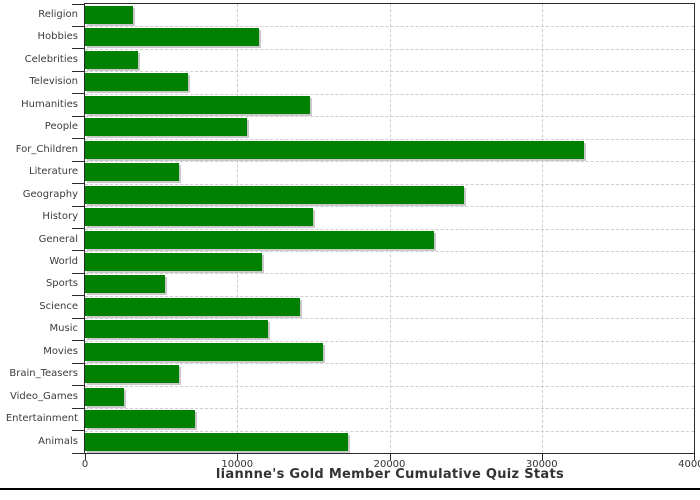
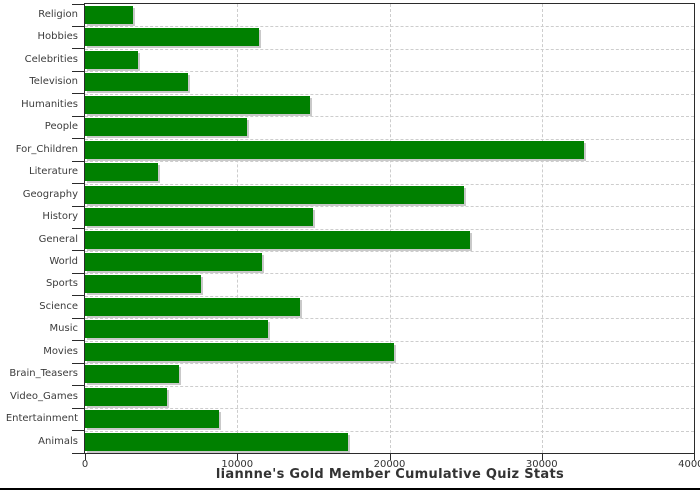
Literature: 6200 -> 4800
General: 23000 -> 25300
Sports: 5200 -> 7600
Movies: 15600 -> 20300
Video_Games: 2600 -> 5400
Entertainment: 7200 -> 8800
